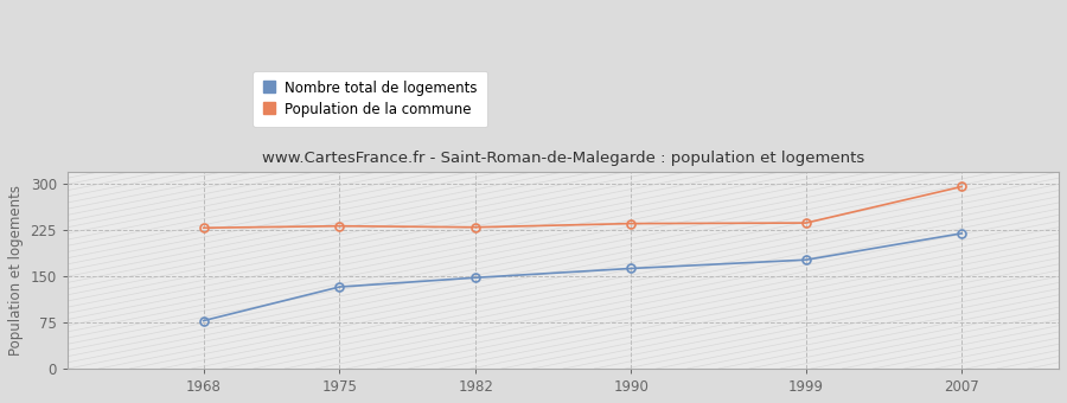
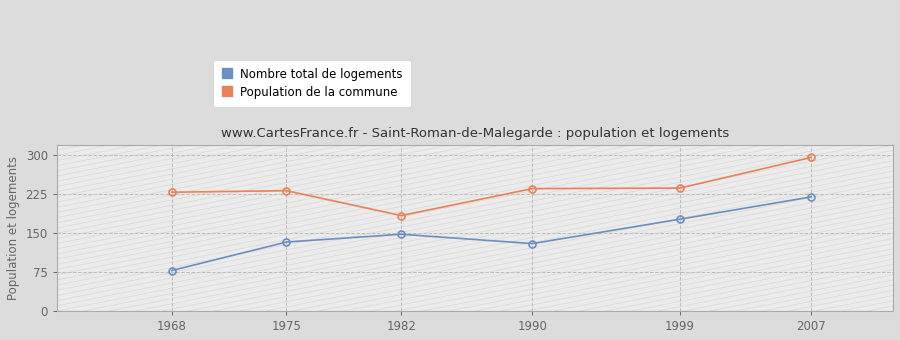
Population de la commune/1982: 230 -> 184
Nombre total de logements/1990: 163 -> 130
